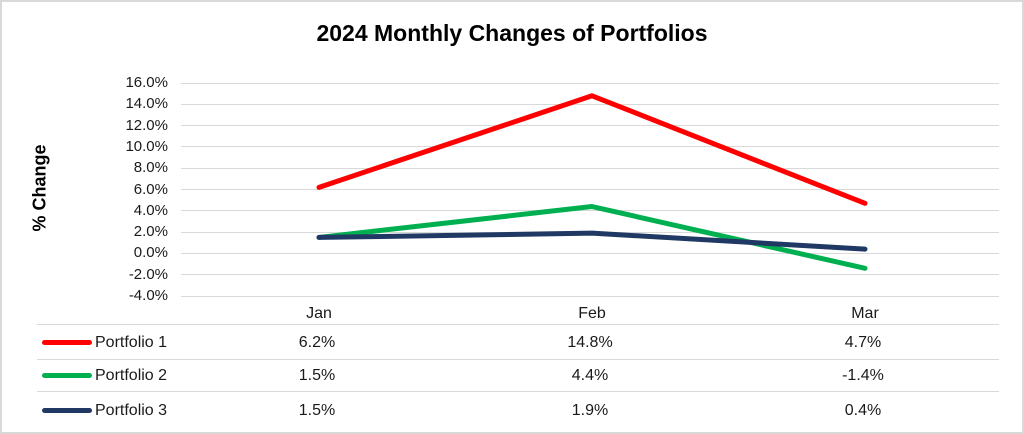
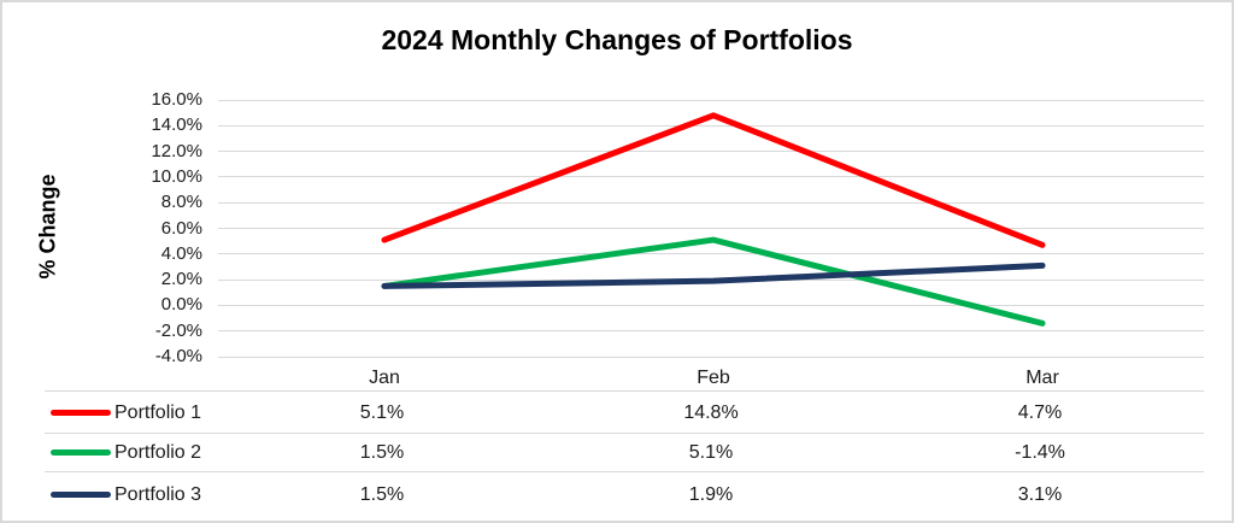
Portfolio 1/Jan: 6.2% -> 5.1%
Portfolio 2/Feb: 4.4% -> 5.1%
Portfolio 3/Mar: 0.4% -> 3.1%
